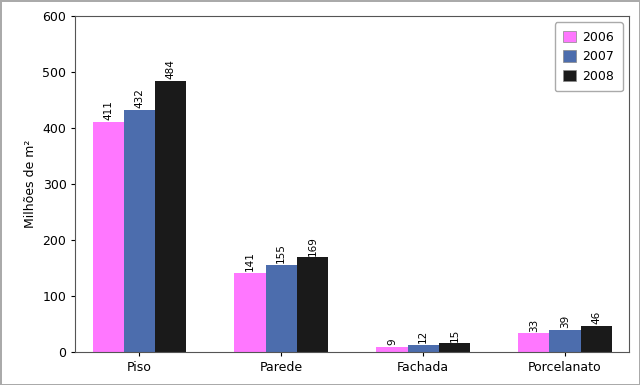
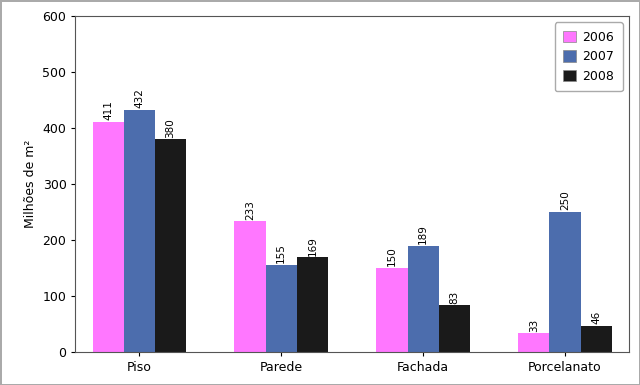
2008/Piso: 484 -> 380
2006/Parede: 141 -> 233
2006/Fachada: 9 -> 150
2007/Fachada: 12 -> 189
2008/Fachada: 15 -> 83
2007/Porcelanato: 39 -> 250
